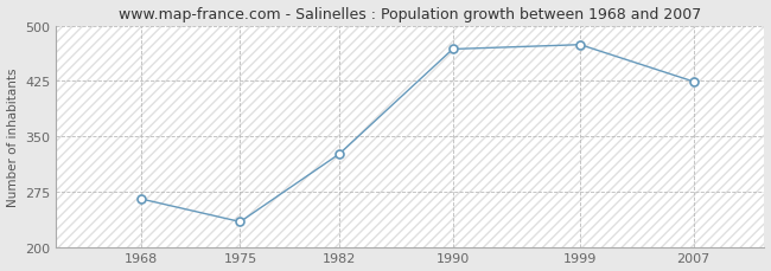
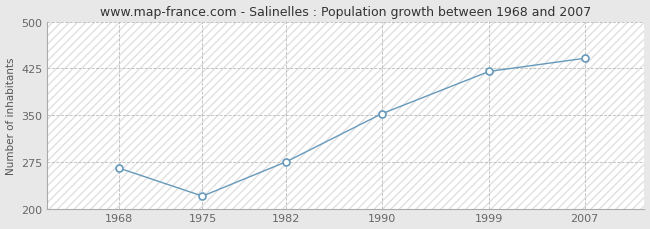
1975: 234 -> 220
1982: 326 -> 275
1990: 468 -> 352
1999: 474 -> 420
2007: 424 -> 441
